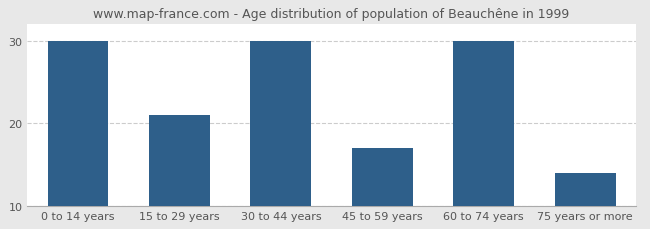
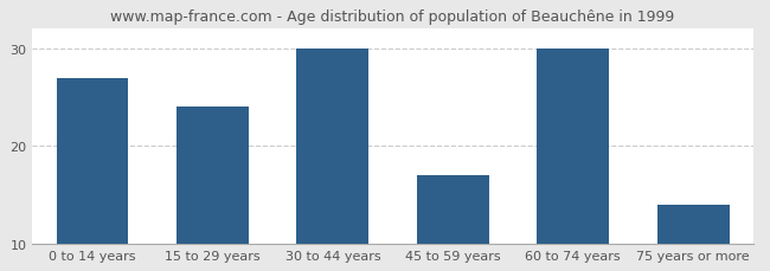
0 to 14 years: 30 -> 27
15 to 29 years: 21 -> 24
